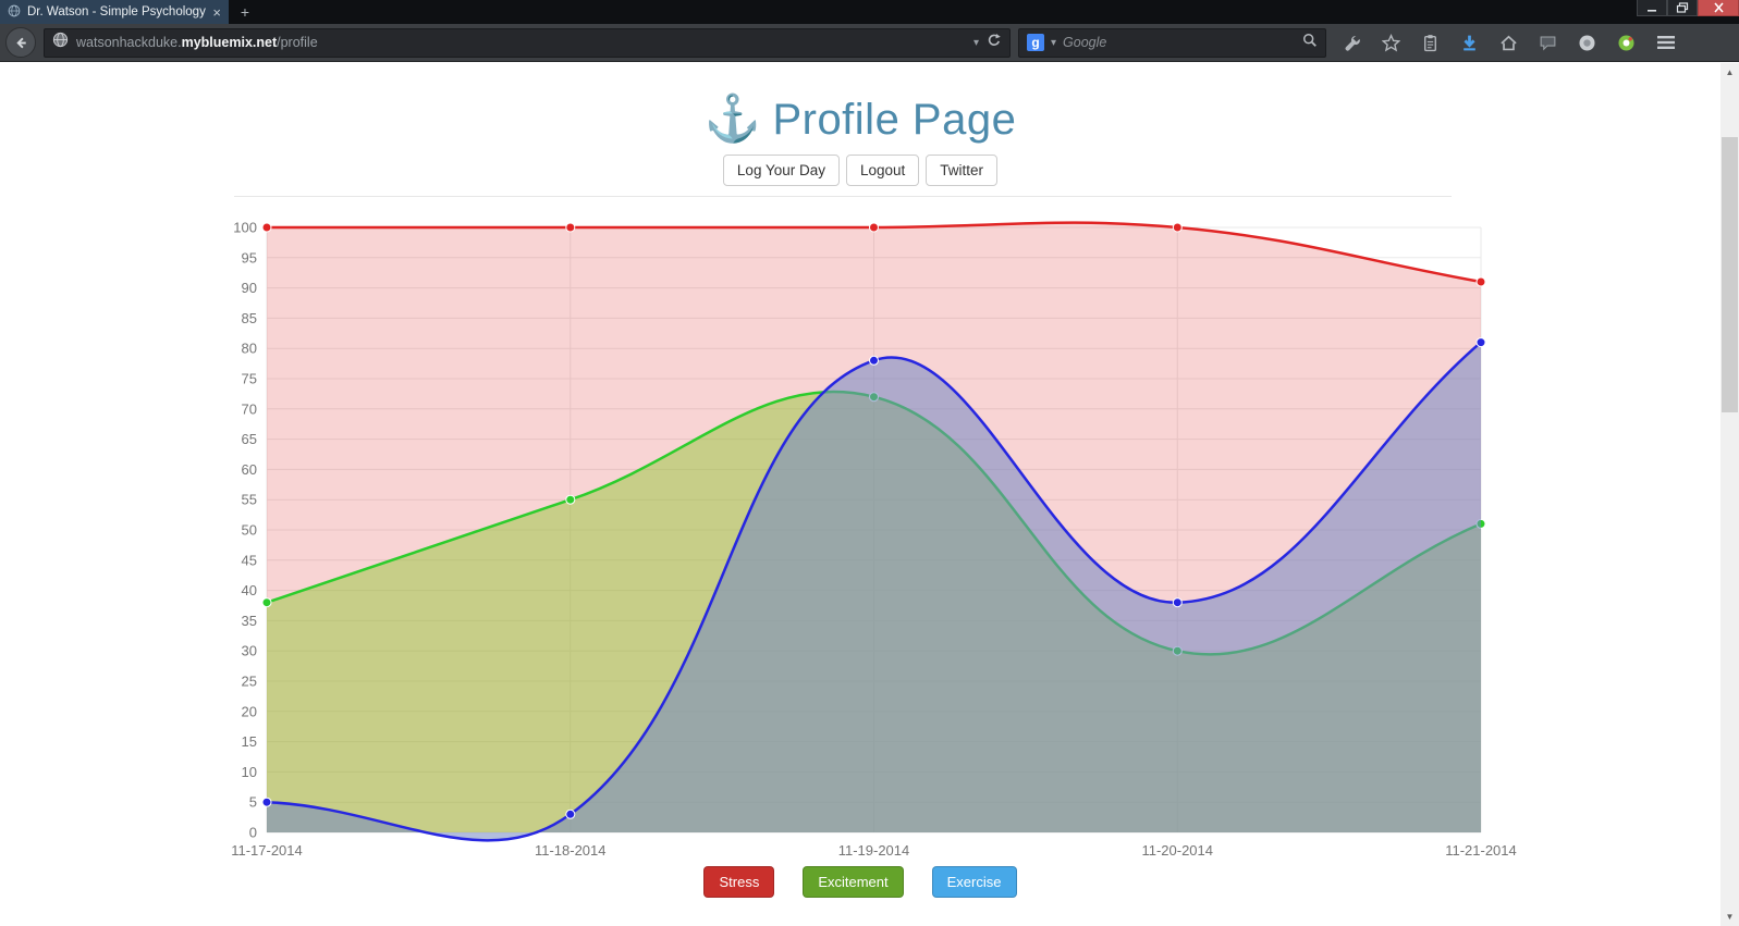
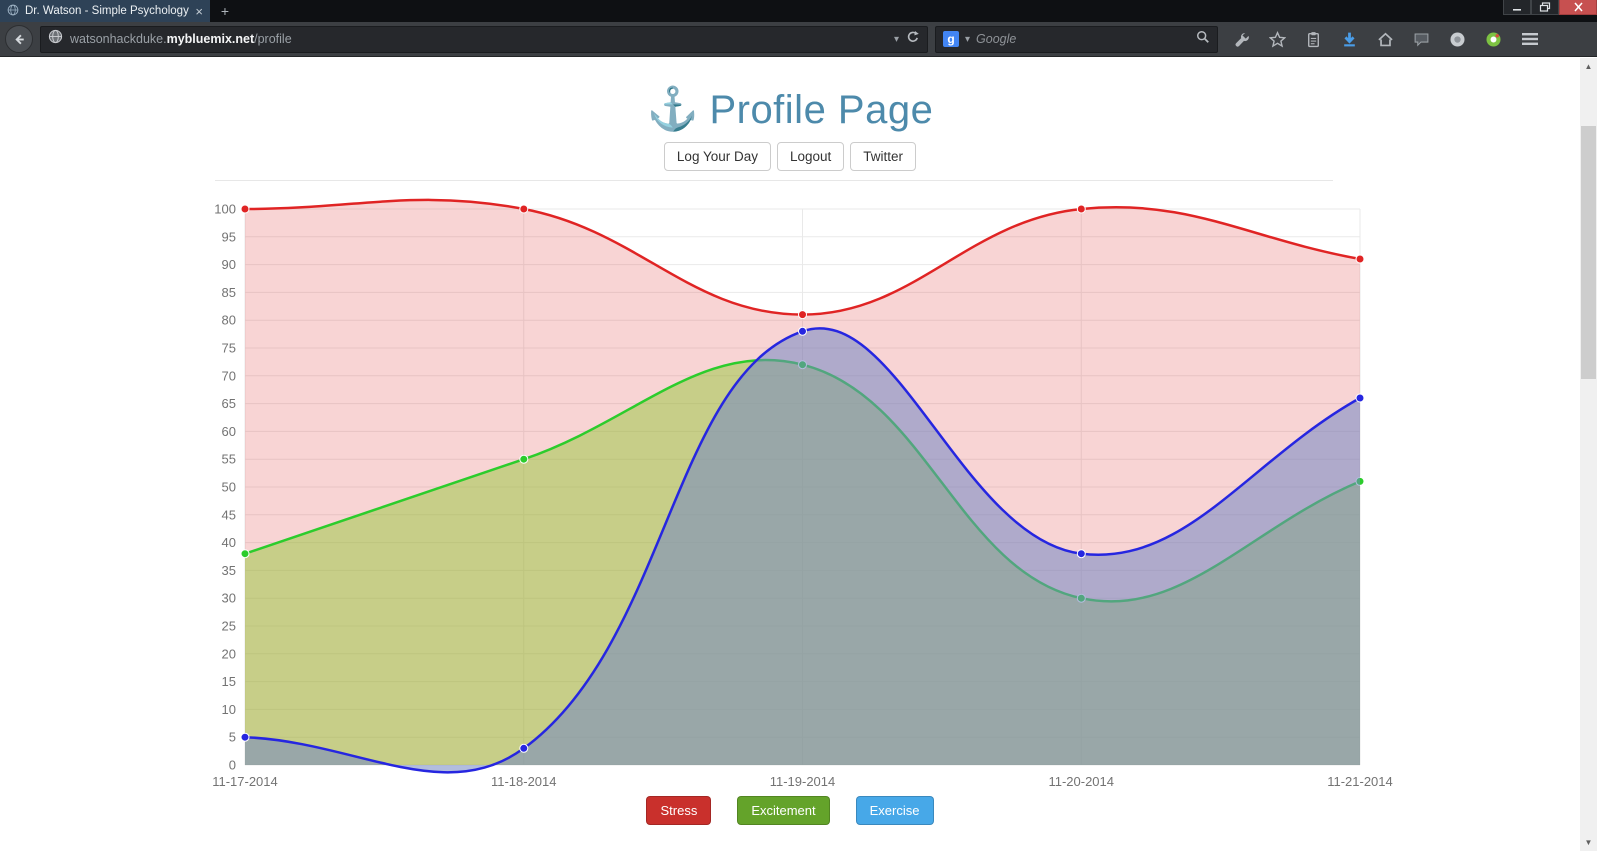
Stress/11-19-2014: 100 -> 81
Exercise/11-21-2014: 81 -> 66
